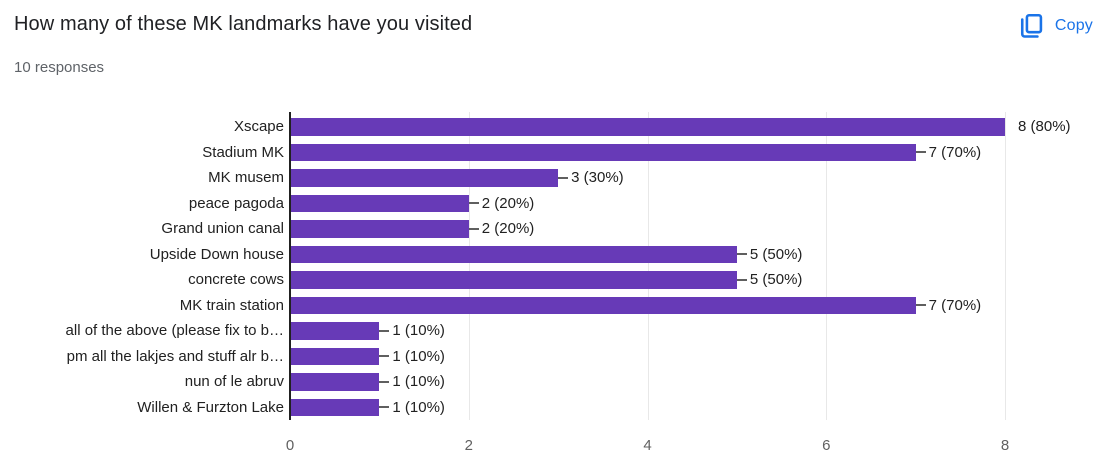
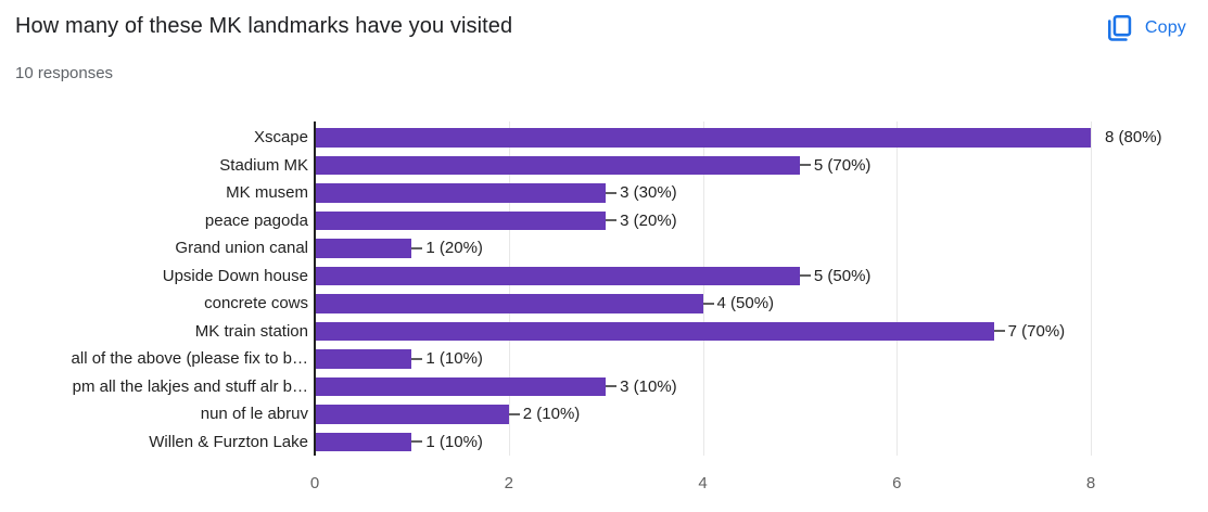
Stadium MK: 7 -> 5
peace pagoda: 2 -> 3
Grand union canal: 2 -> 1
concrete cows: 5 -> 4
pm all the lakjes and stuff alr b…: 1 -> 3
nun of le abruv: 1 -> 2
